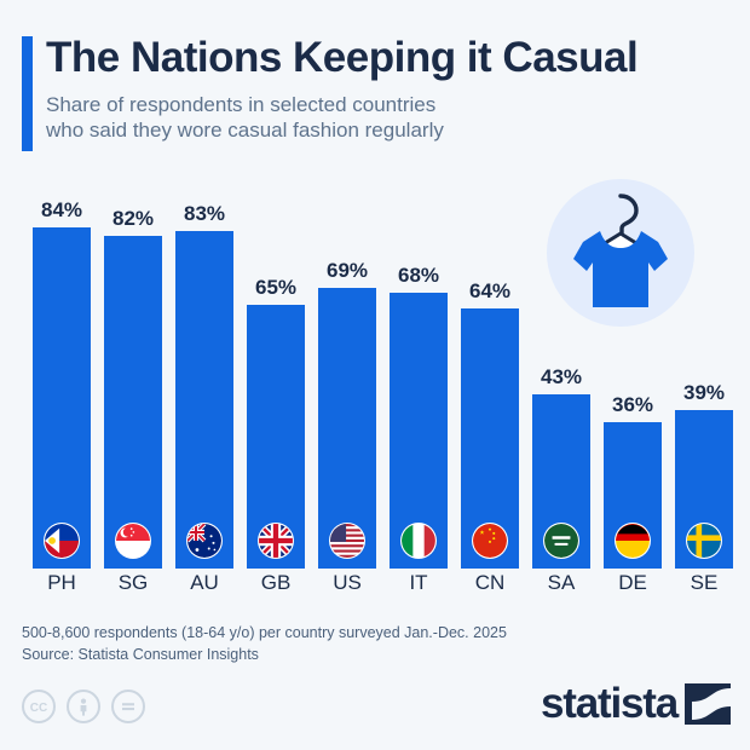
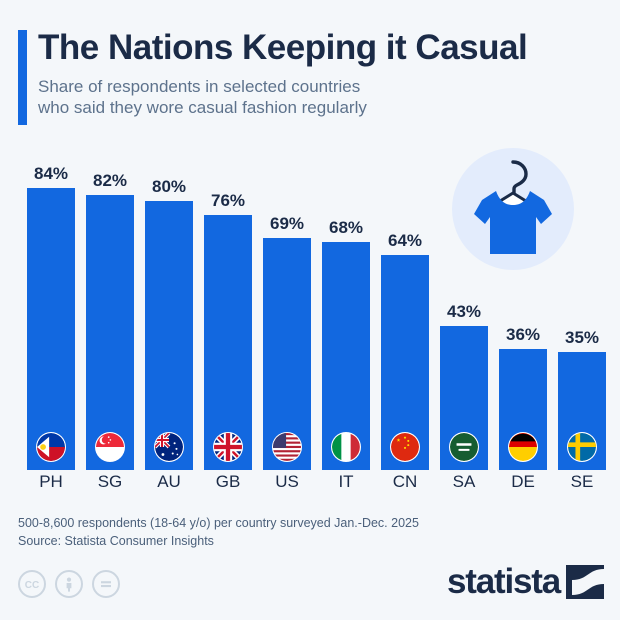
AU: 83% -> 80%
GB: 65% -> 76%
SE: 39% -> 35%
